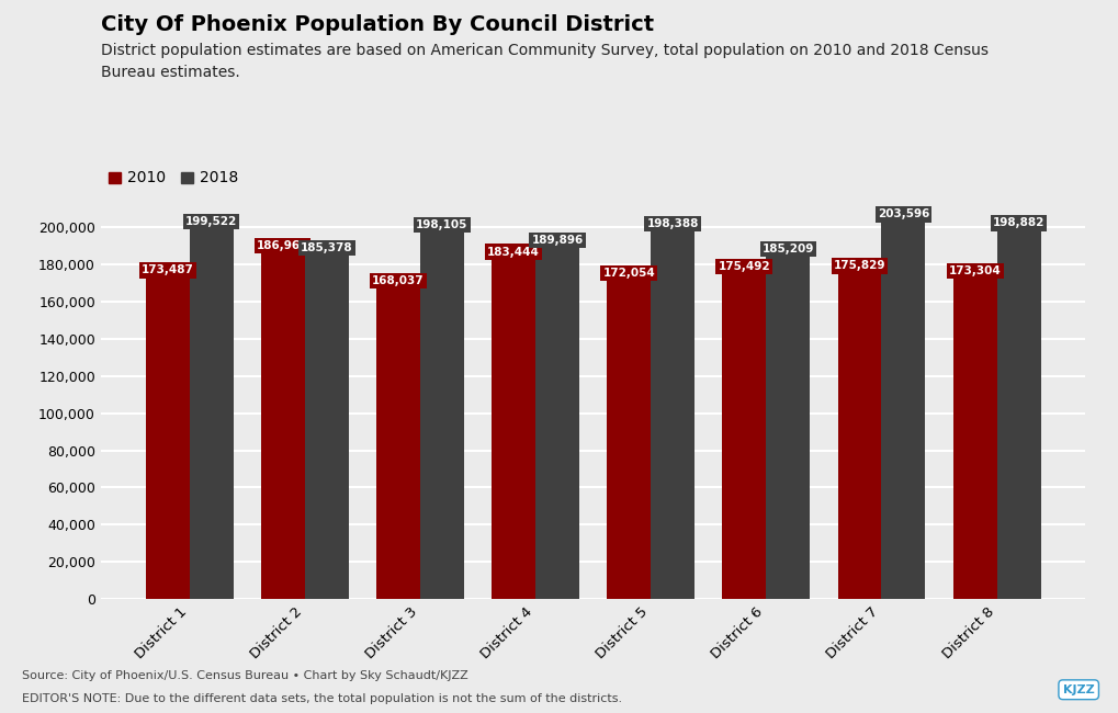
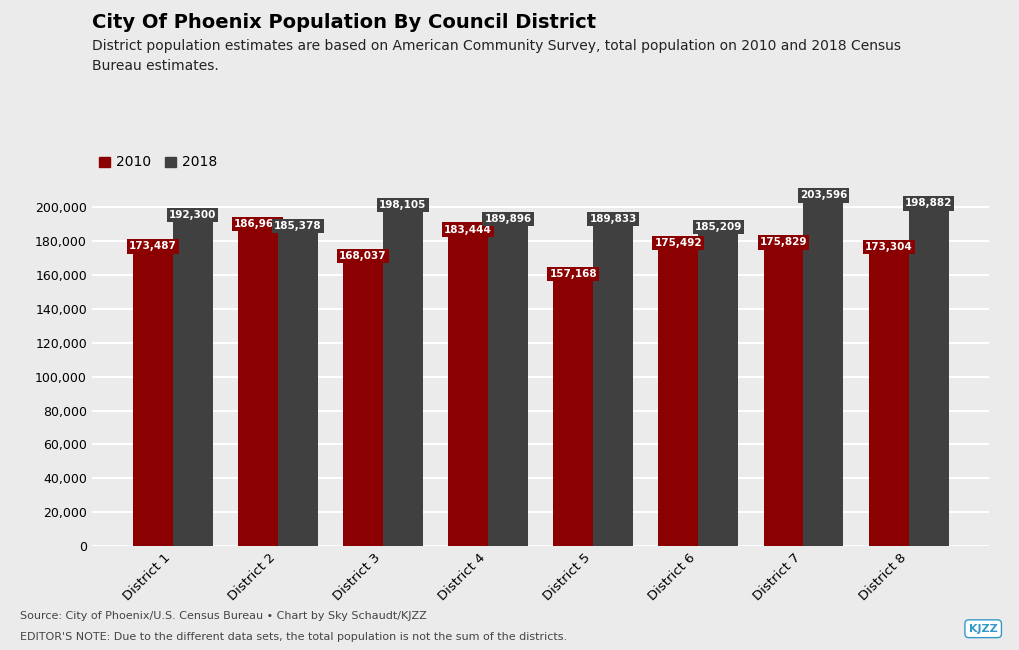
2018/District 1: 199,522 -> 192,300
2010/District 5: 172,054 -> 157,168
2018/District 5: 198,388 -> 189,833
